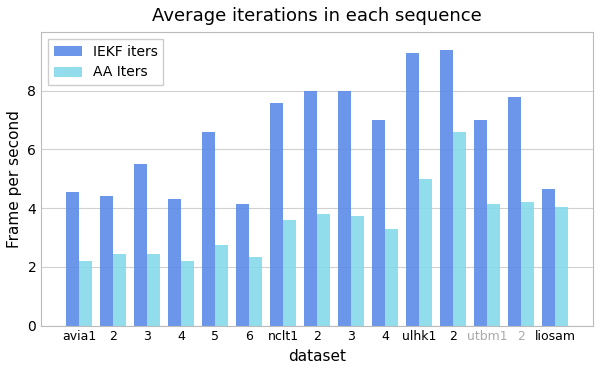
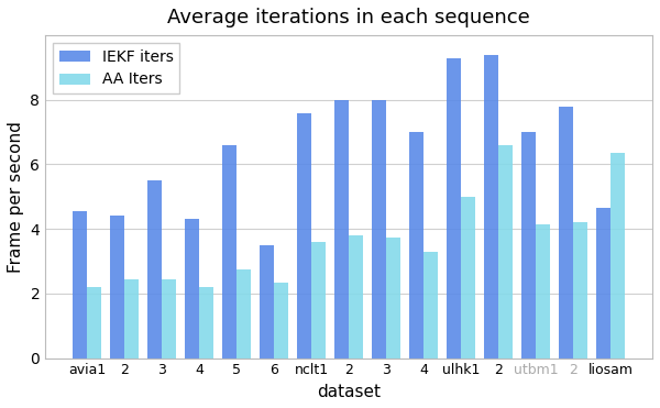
IEKF iters/6: 4.15 -> 3.50
AA Iters/liosam: 4.05 -> 6.35
